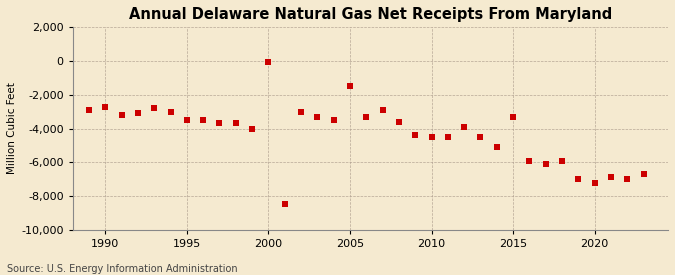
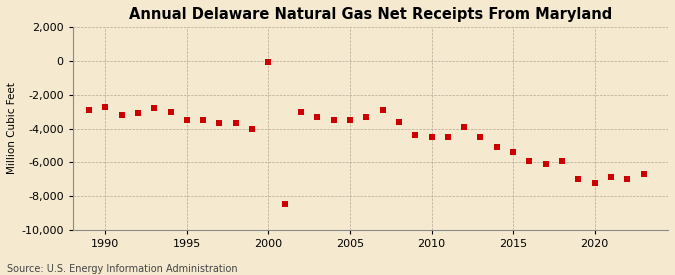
2005: -1,500 -> -3,500
2015: -3,300 -> -5,400
